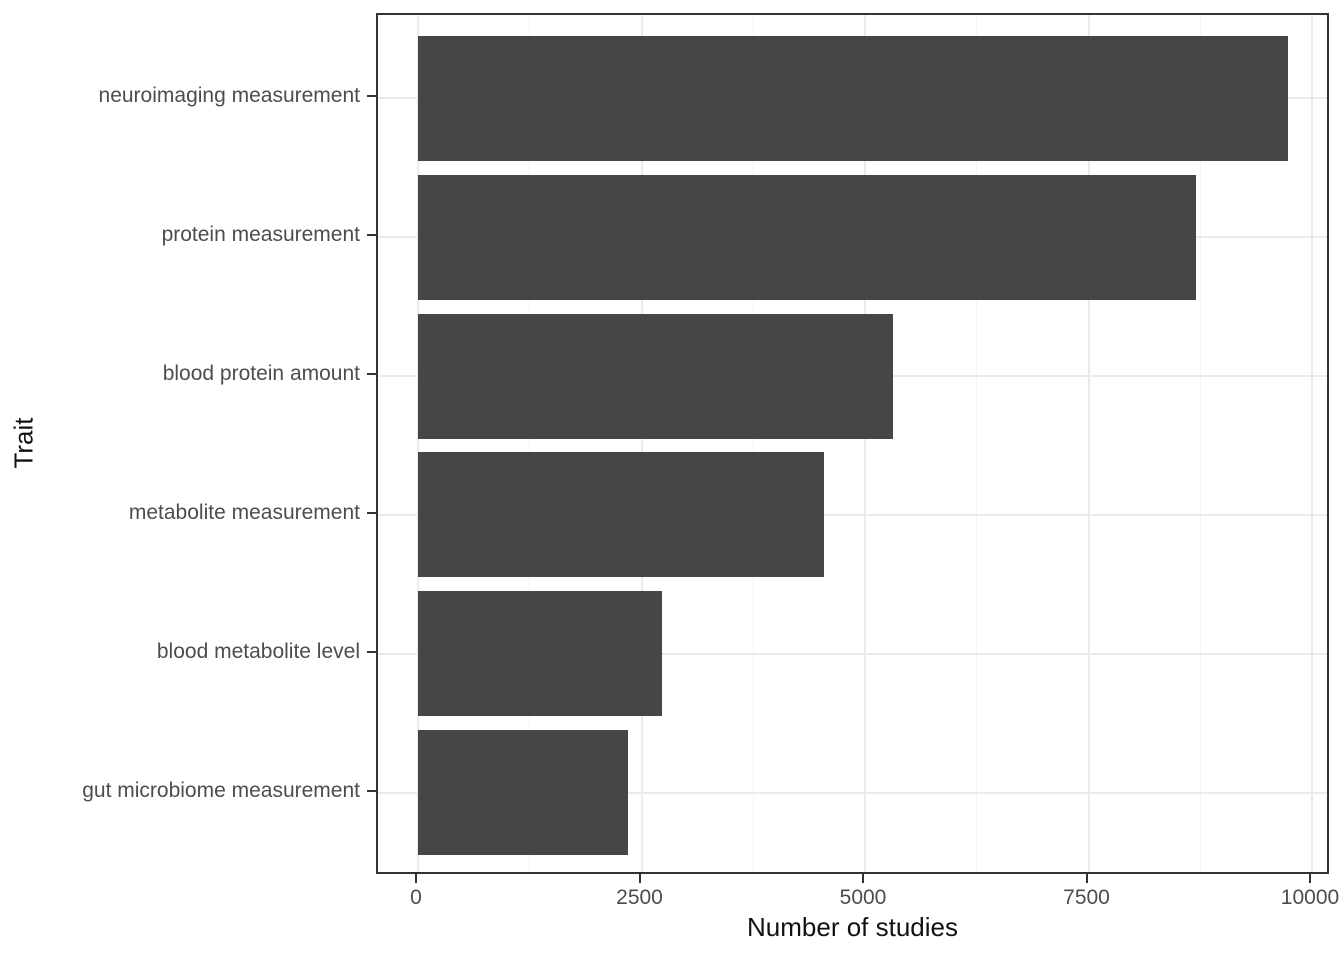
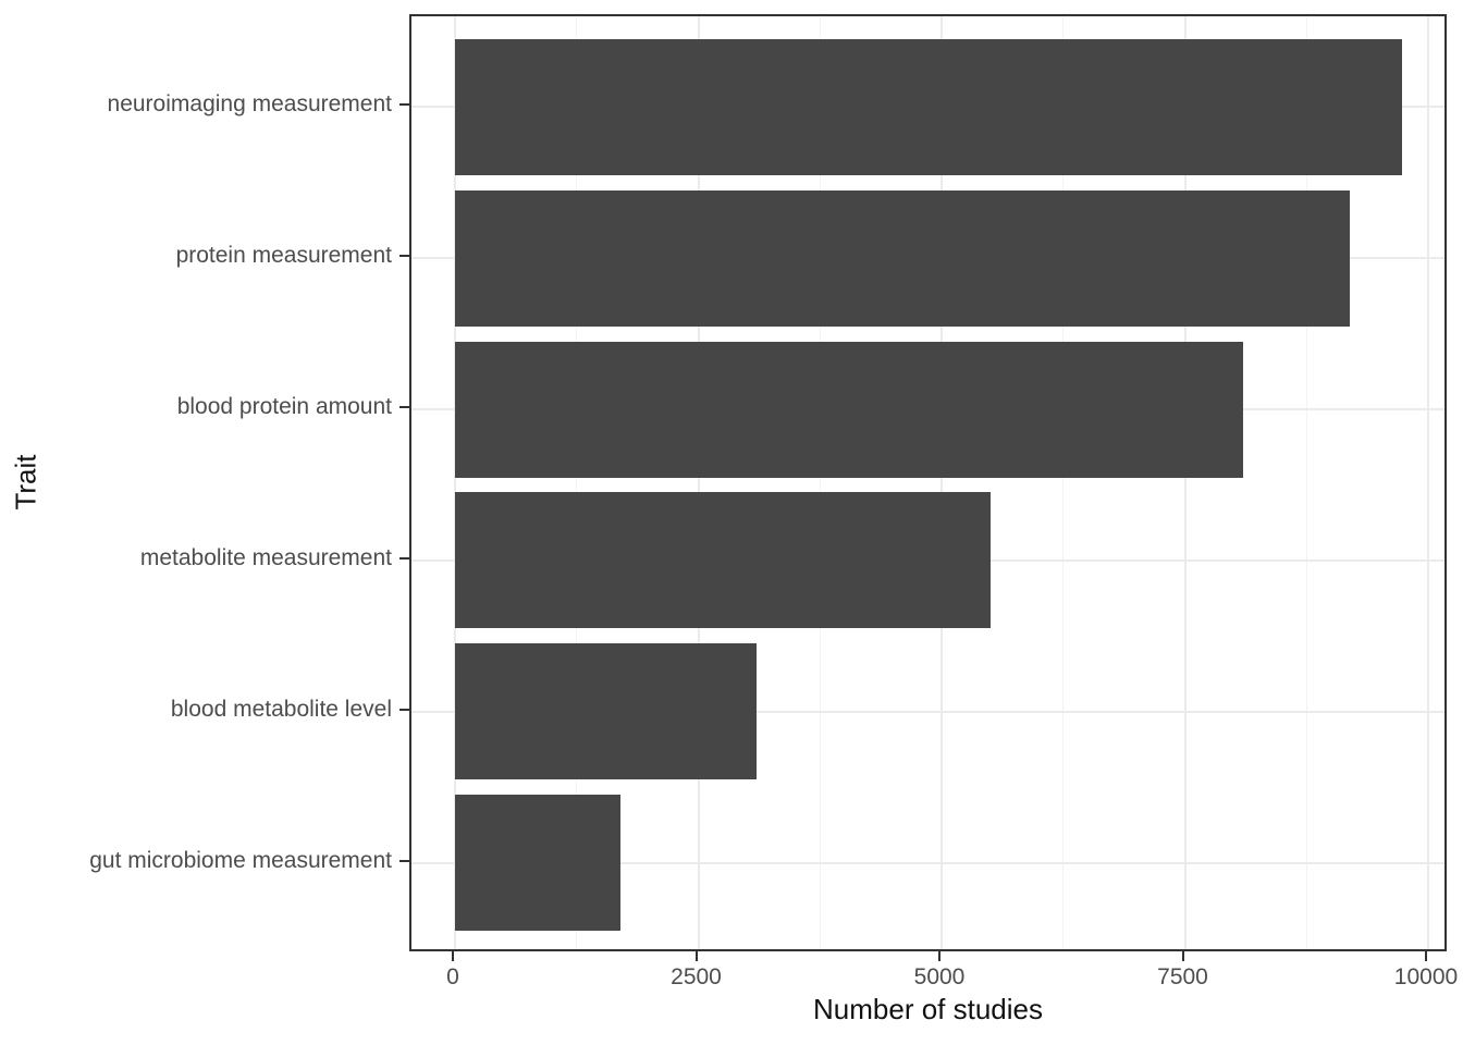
protein measurement: 8700 -> 9200
blood protein amount: 5300 -> 8100
metabolite measurement: 4500 -> 5500
blood metabolite level: 2700 -> 3100
gut microbiome measurement: 2400 -> 1700
